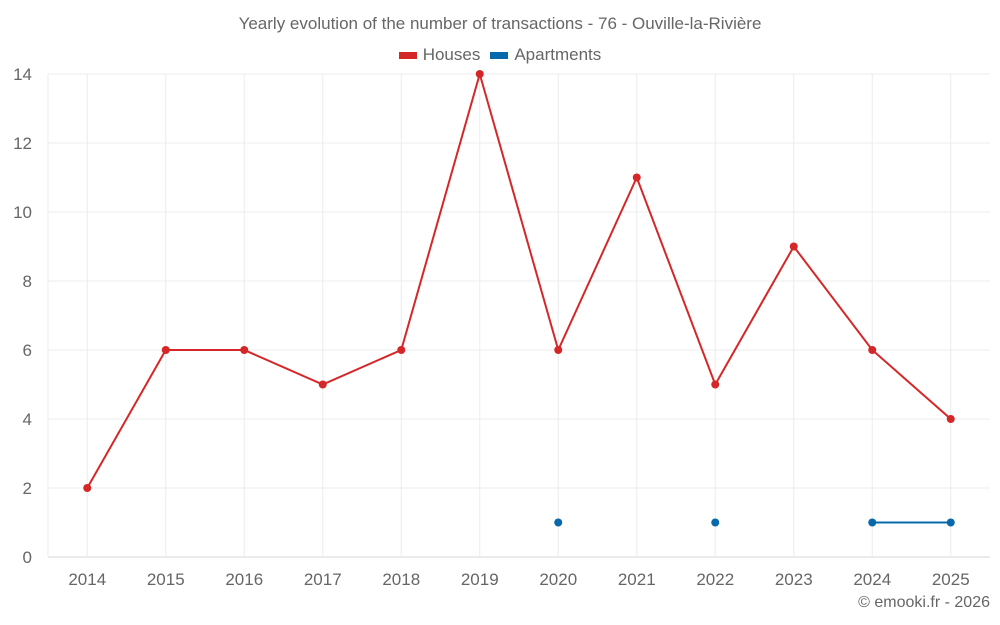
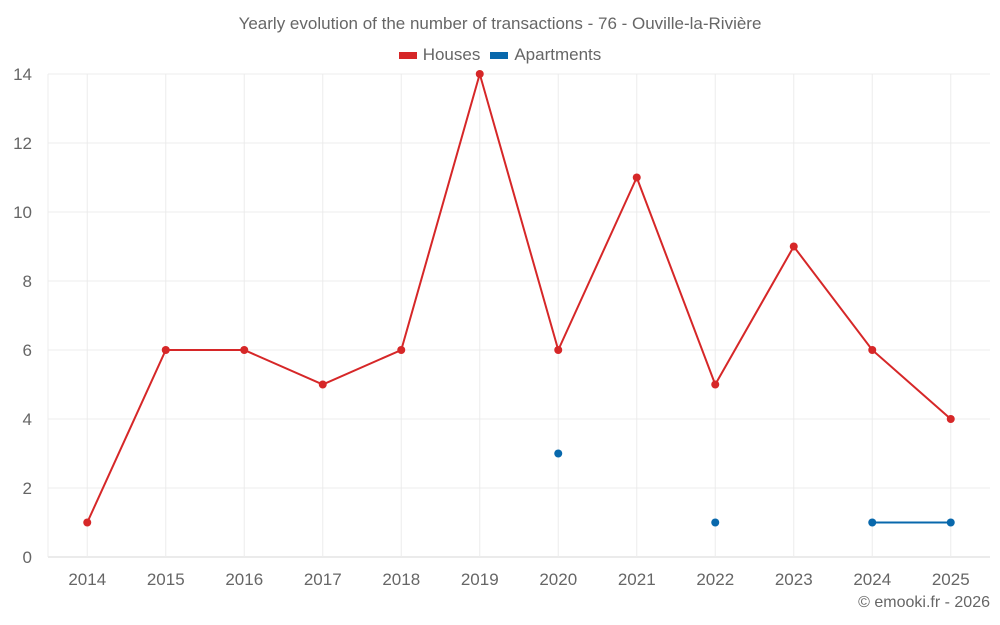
Houses/2014: 2 -> 1
Apartments/2020: 1 -> 3
